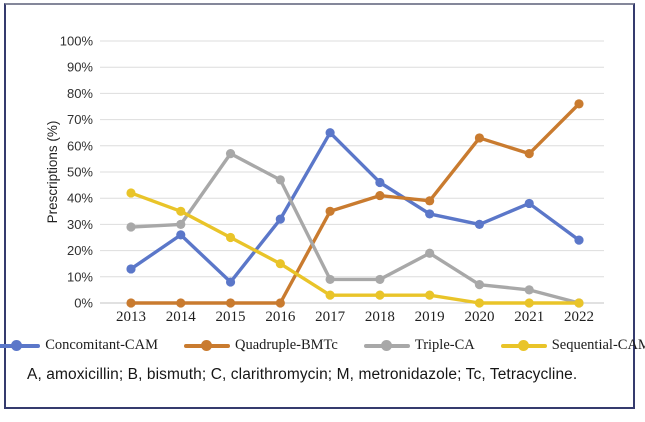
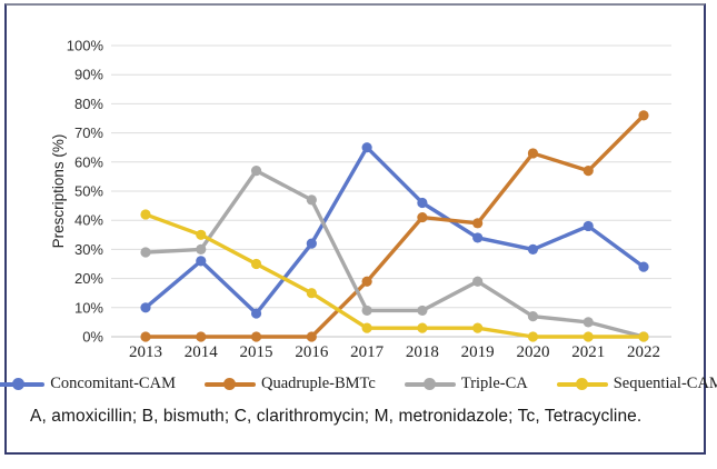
Concomitant-CAM/2013: 13% -> 10%
Quadruple-BMTc/2017: 35% -> 19%
